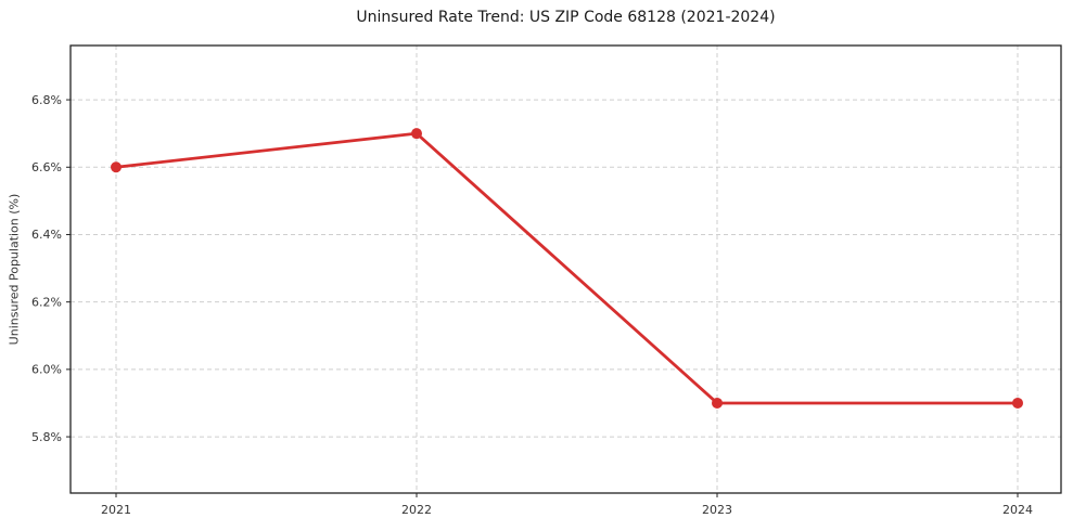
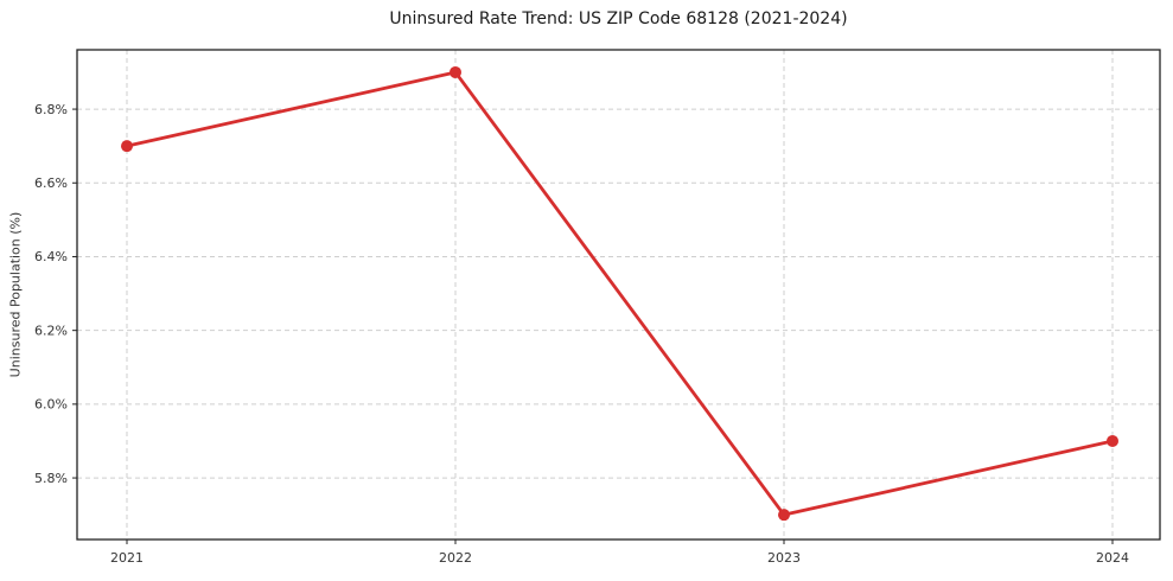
2021: 6.6% -> 6.7%
2022: 6.7% -> 6.9%
2023: 5.9% -> 5.7%
